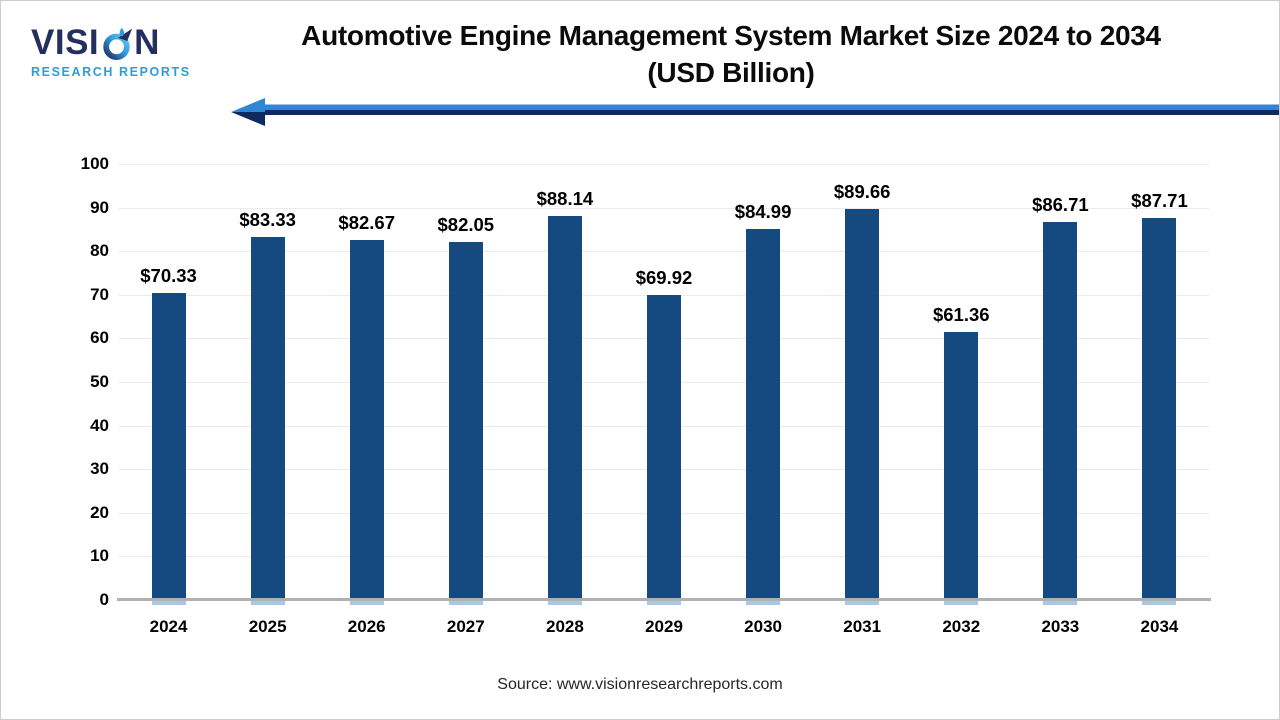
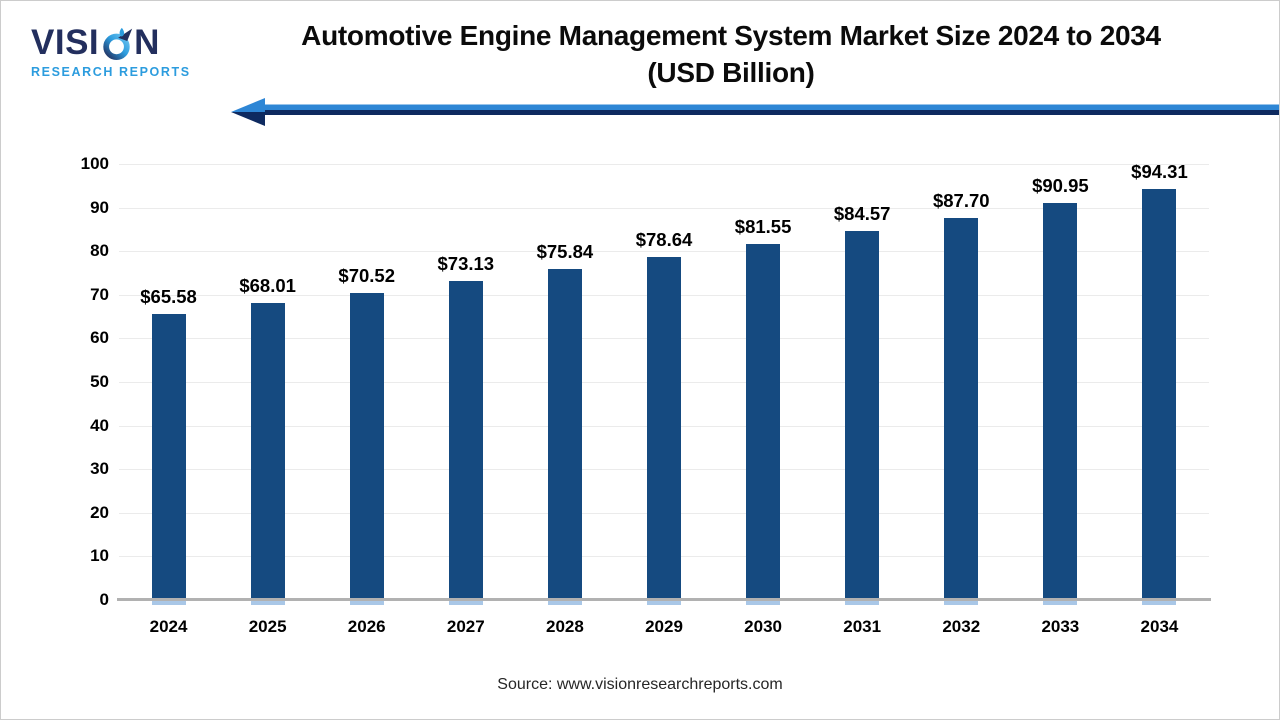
2024: $70.33 -> $65.58
2025: $83.33 -> $68.01
2026: $82.67 -> $70.52
2027: $82.05 -> $73.13
2028: $88.14 -> $75.84
2029: $69.92 -> $78.64
2030: $84.99 -> $81.55
2031: $89.66 -> $84.57
2032: $61.36 -> $87.70
2033: $86.71 -> $90.95
2034: $87.71 -> $94.31
